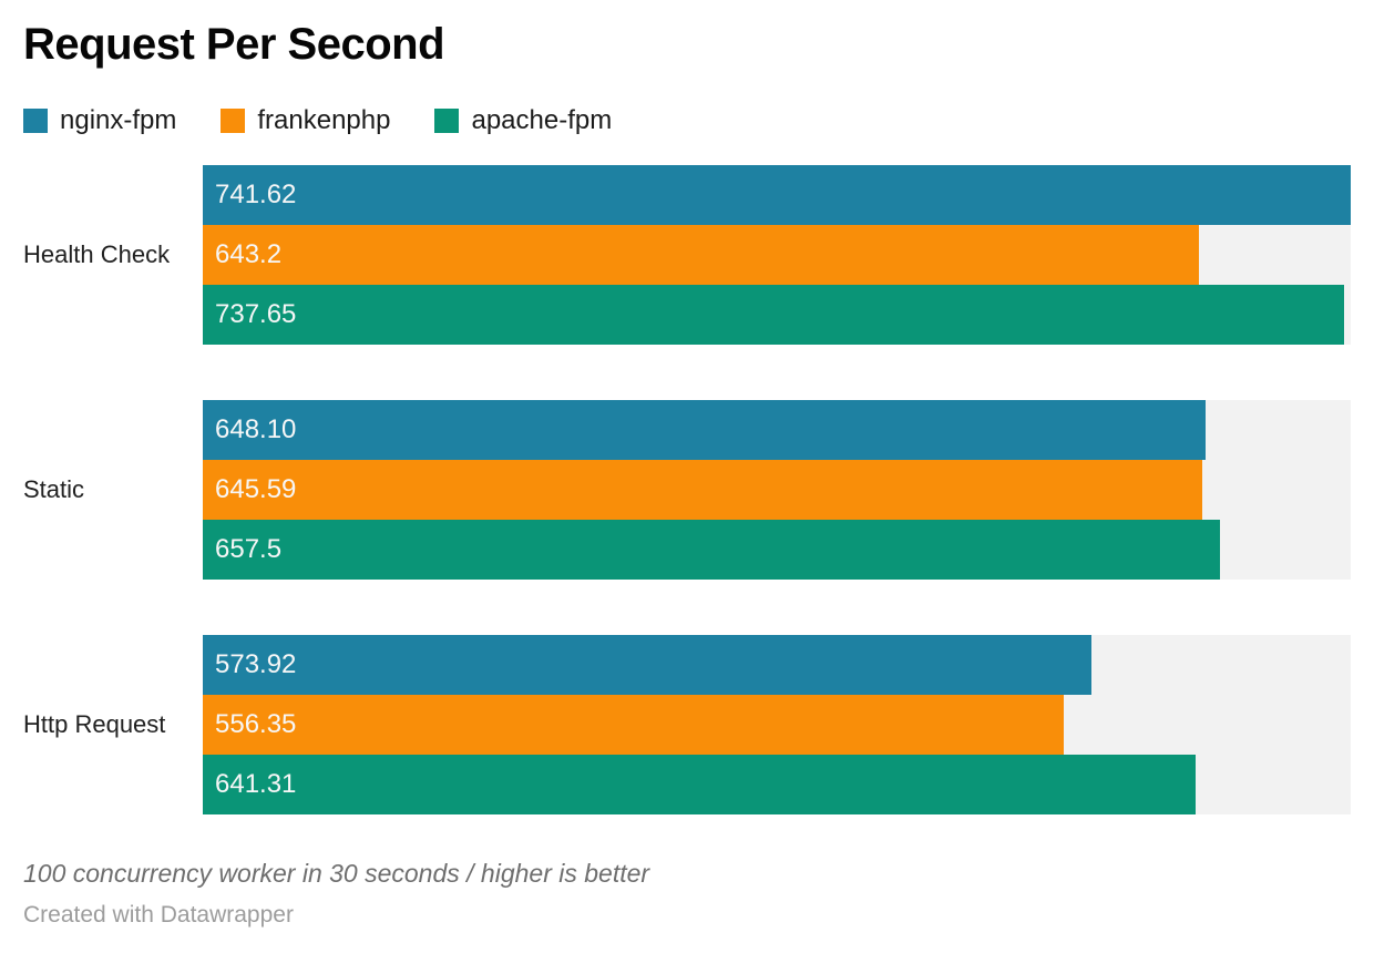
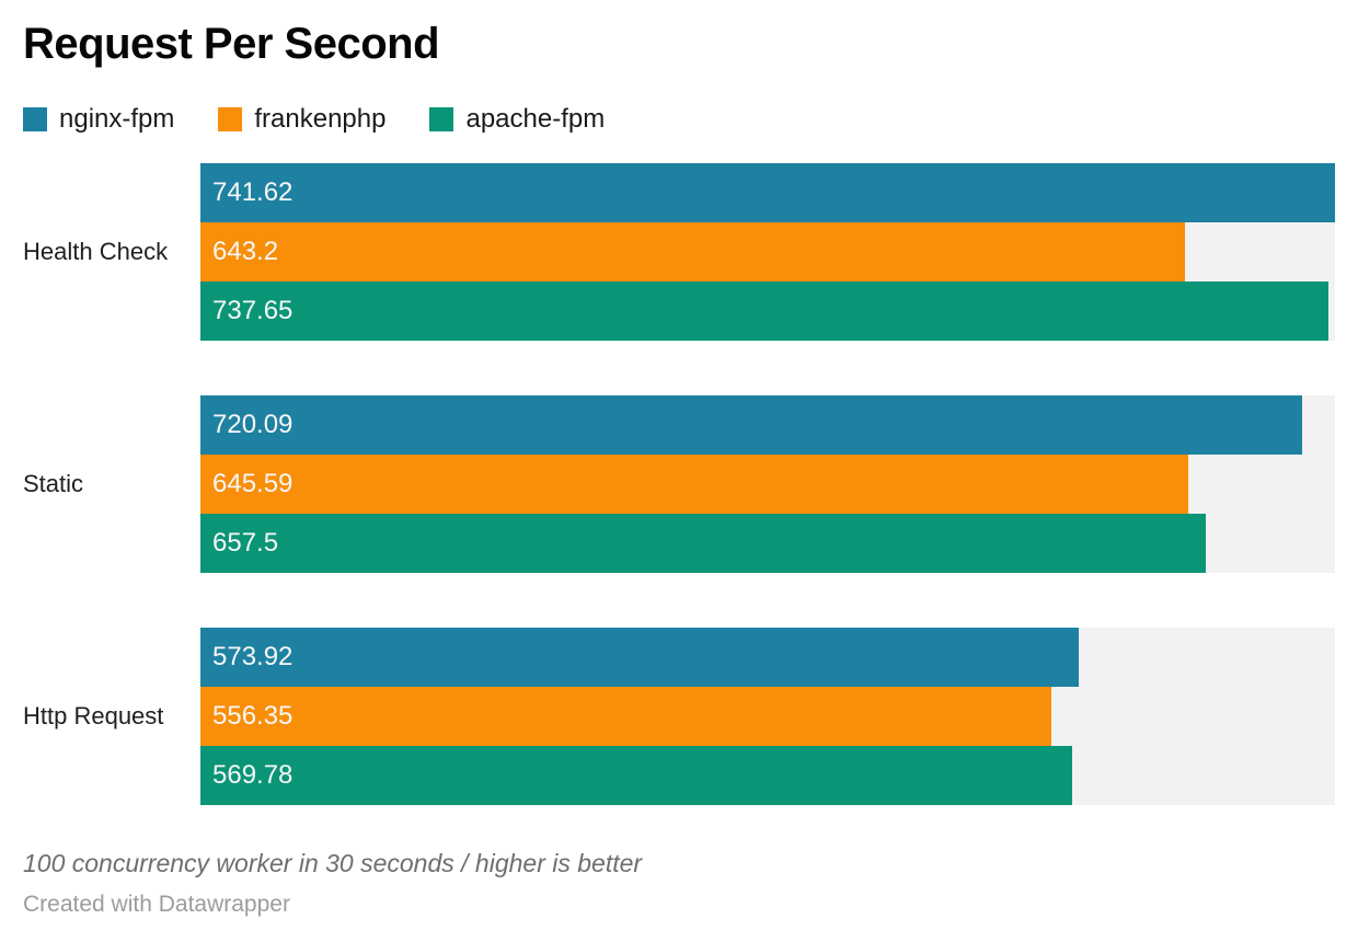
nginx-fpm/Static: 648.10 -> 720.09
apache-fpm/Http Request: 641.31 -> 569.78
